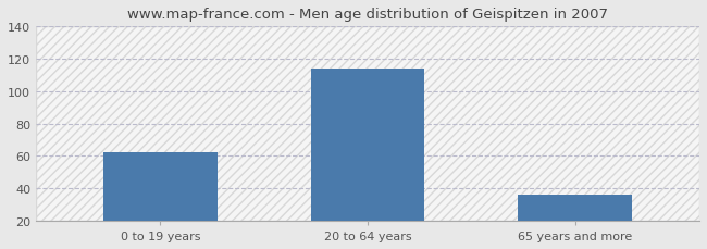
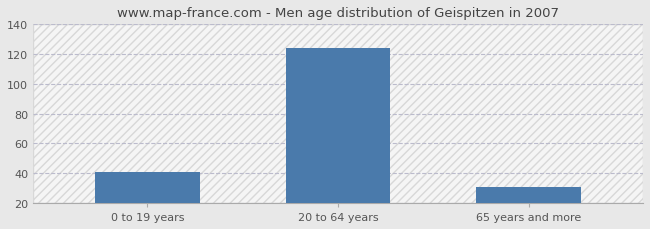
0 to 19 years: 62 -> 41
20 to 64 years: 114 -> 124
65 years and more: 36 -> 31
